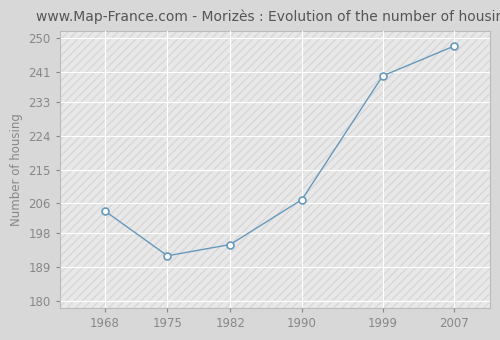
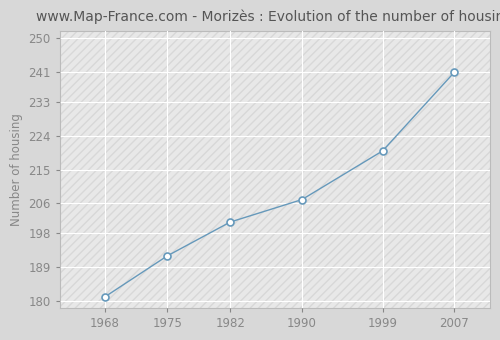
1968: 204 -> 181
1982: 195 -> 201
1999: 240 -> 220
2007: 248 -> 241
